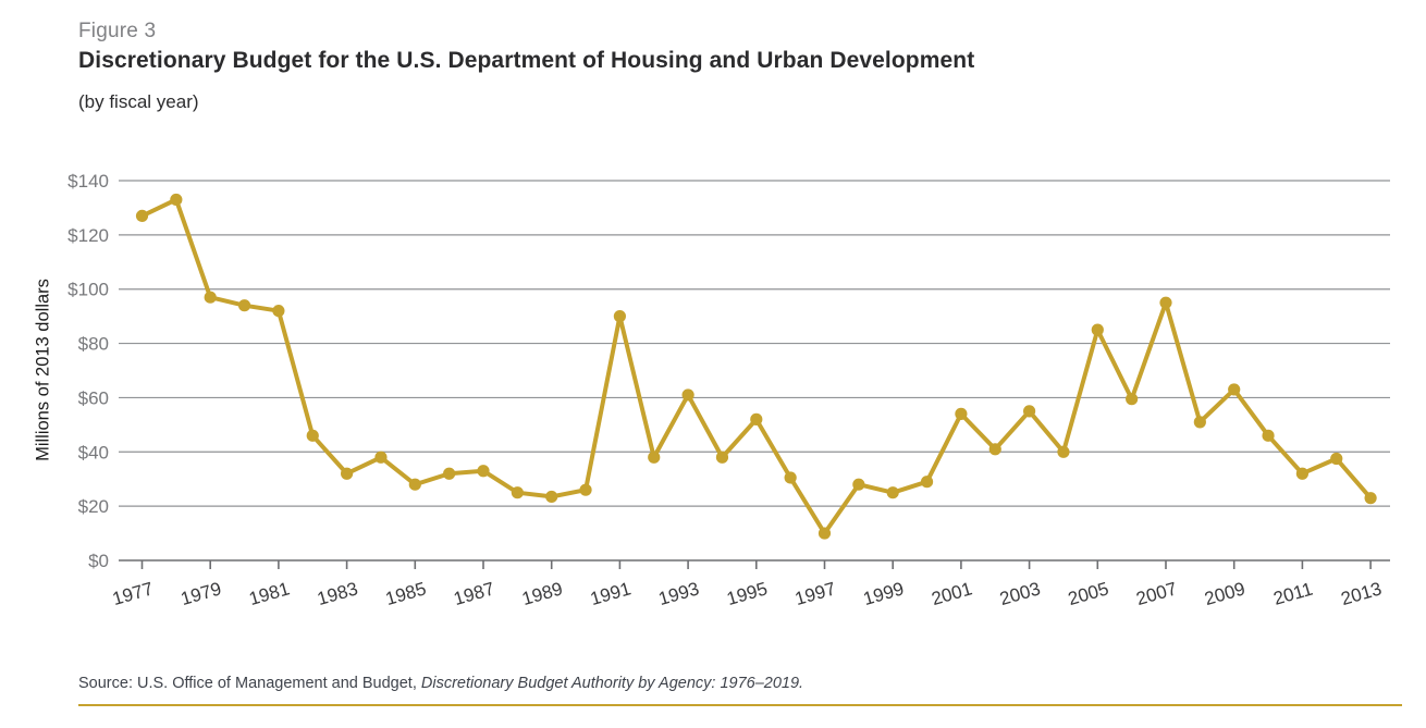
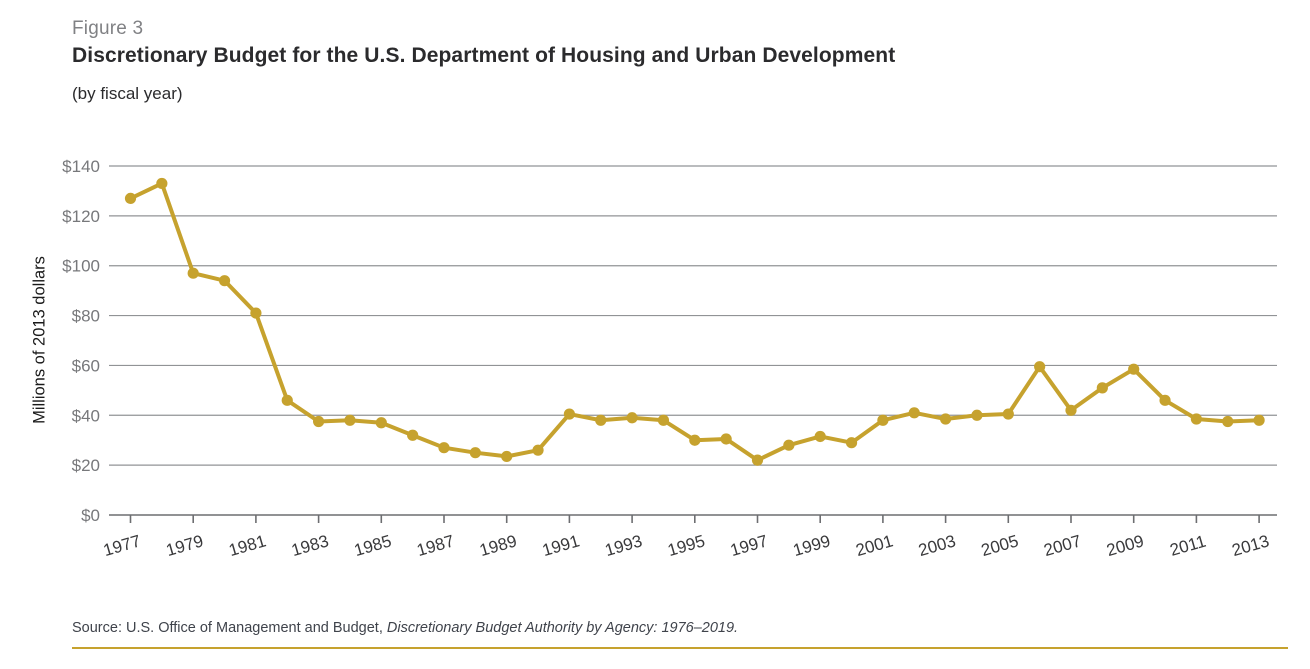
1981: $92 -> $81
1983: $32 -> $38
1985: $28 -> $37
1987: $33 -> $27
1991: $90 -> $40
1993: $61 -> $39
1995: $52 -> $30
1997: $10 -> $22
1999: $25 -> $32
2001: $54 -> $38
2003: $55 -> $38
2005: $85 -> $40
2007: $95 -> $42
2009: $63 -> $58
2011: $32 -> $38
2013: $23 -> $38
